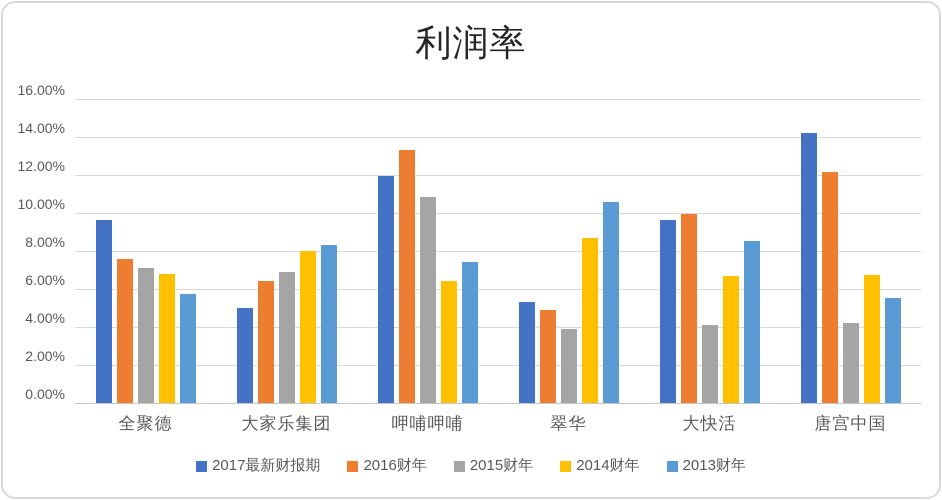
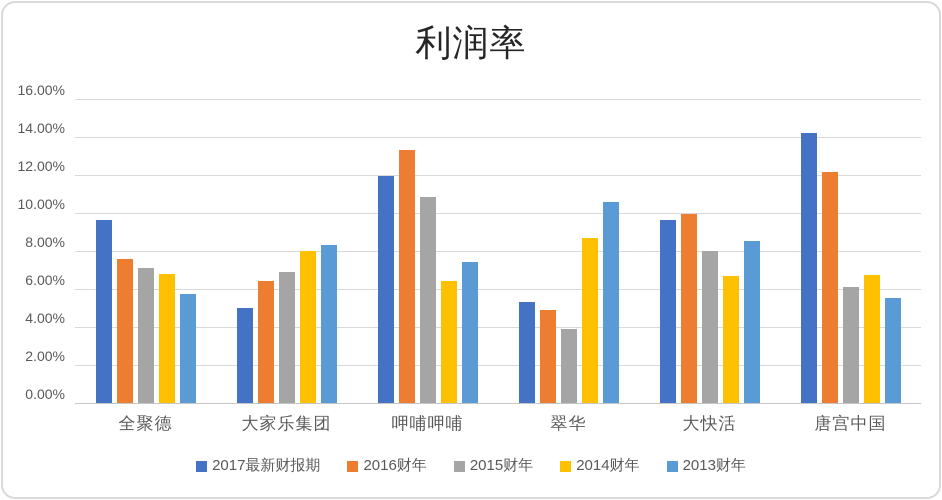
2015财年/大快活: 4.1% -> 8.0%
2015财年/唐宫中国: 4.2% -> 6.1%
